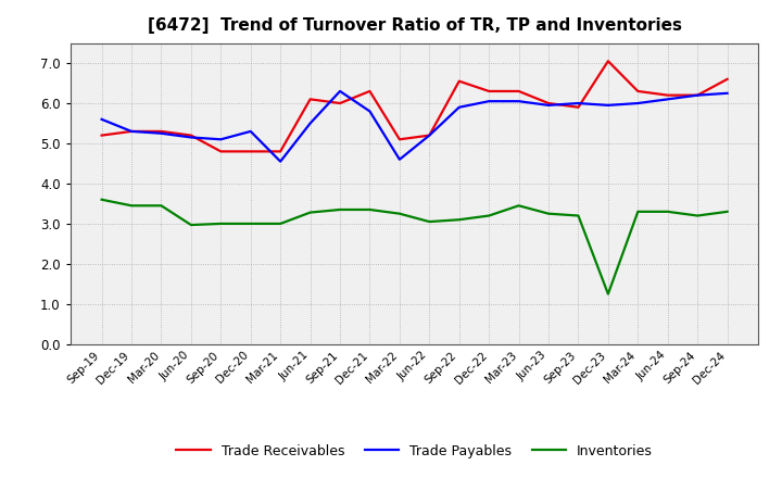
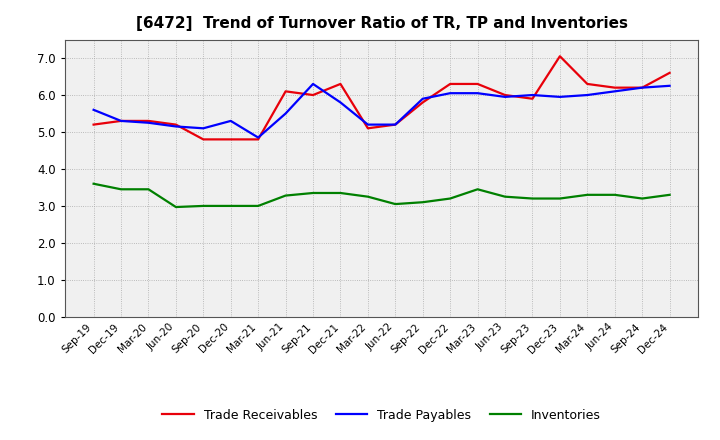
Trade Payables/Mar-21: 4.55 -> 4.85
Trade Payables/Mar-22: 4.60 -> 5.20
Trade Receivables/Sep-22: 6.55 -> 5.80
Inventories/Dec-23: 1.25 -> 3.20
